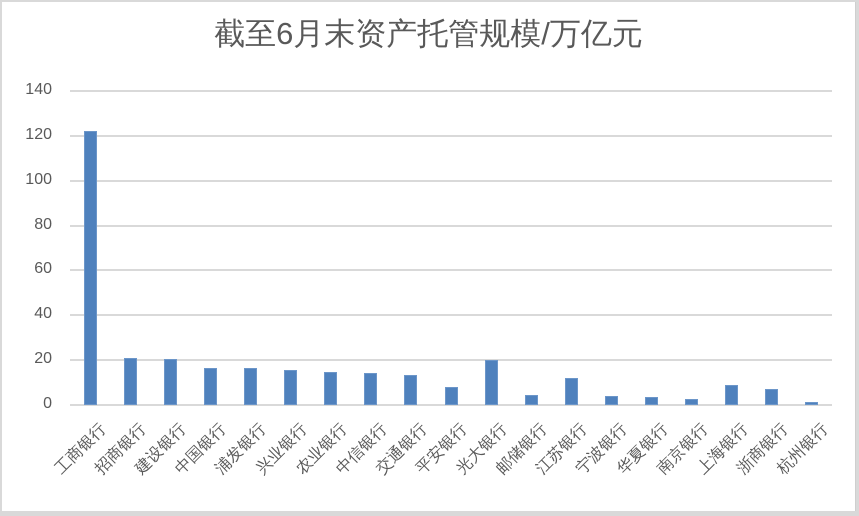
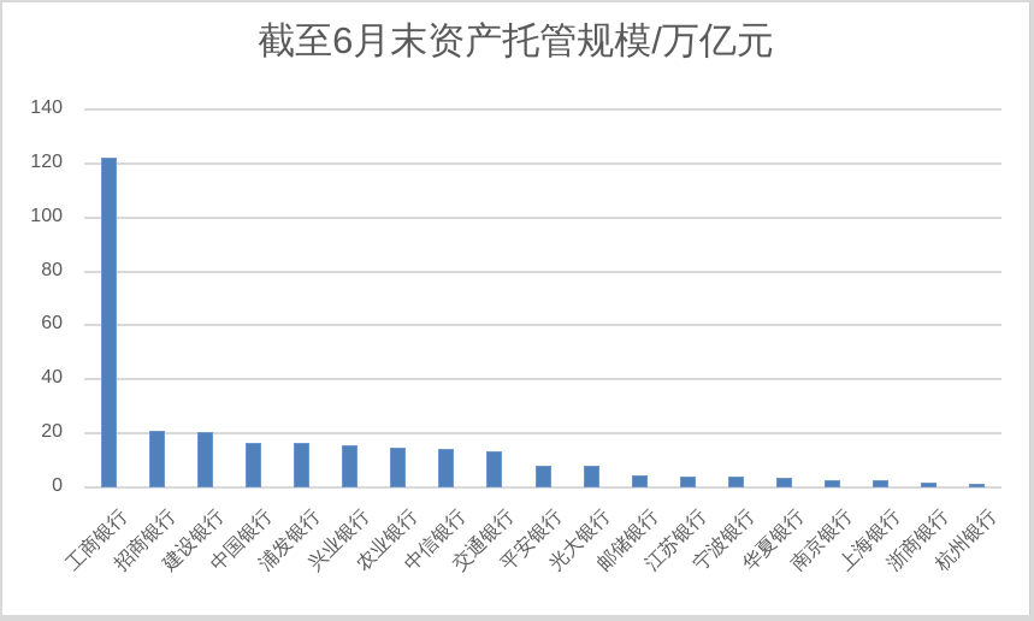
光大银行: 20 -> 8
江苏银行: 12 -> 4
上海银行: 9 -> 2
浙商银行: 7 -> 2
